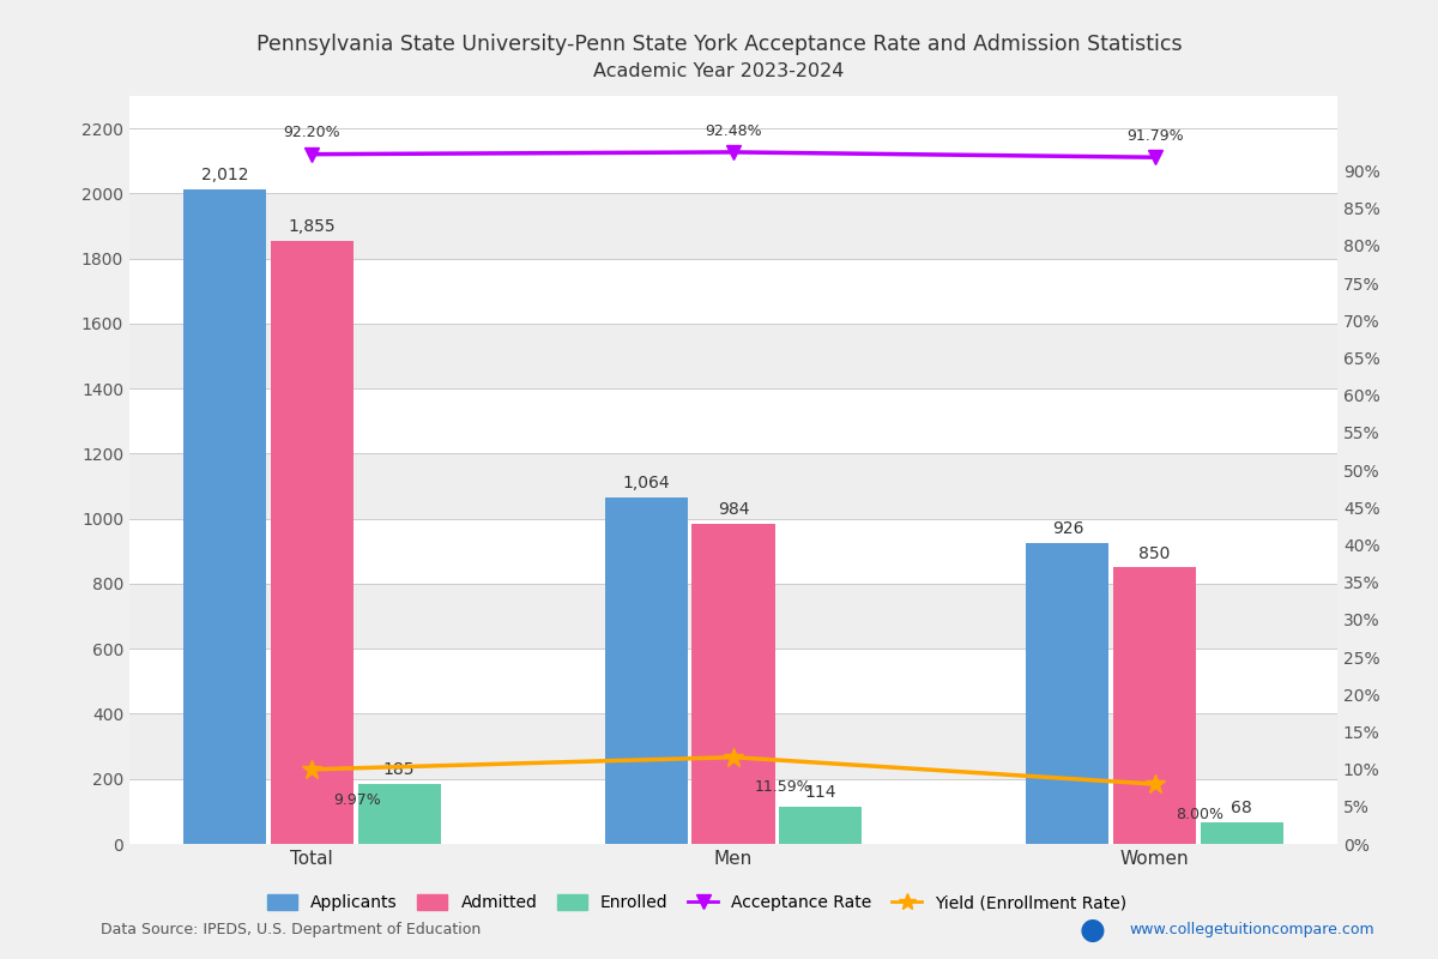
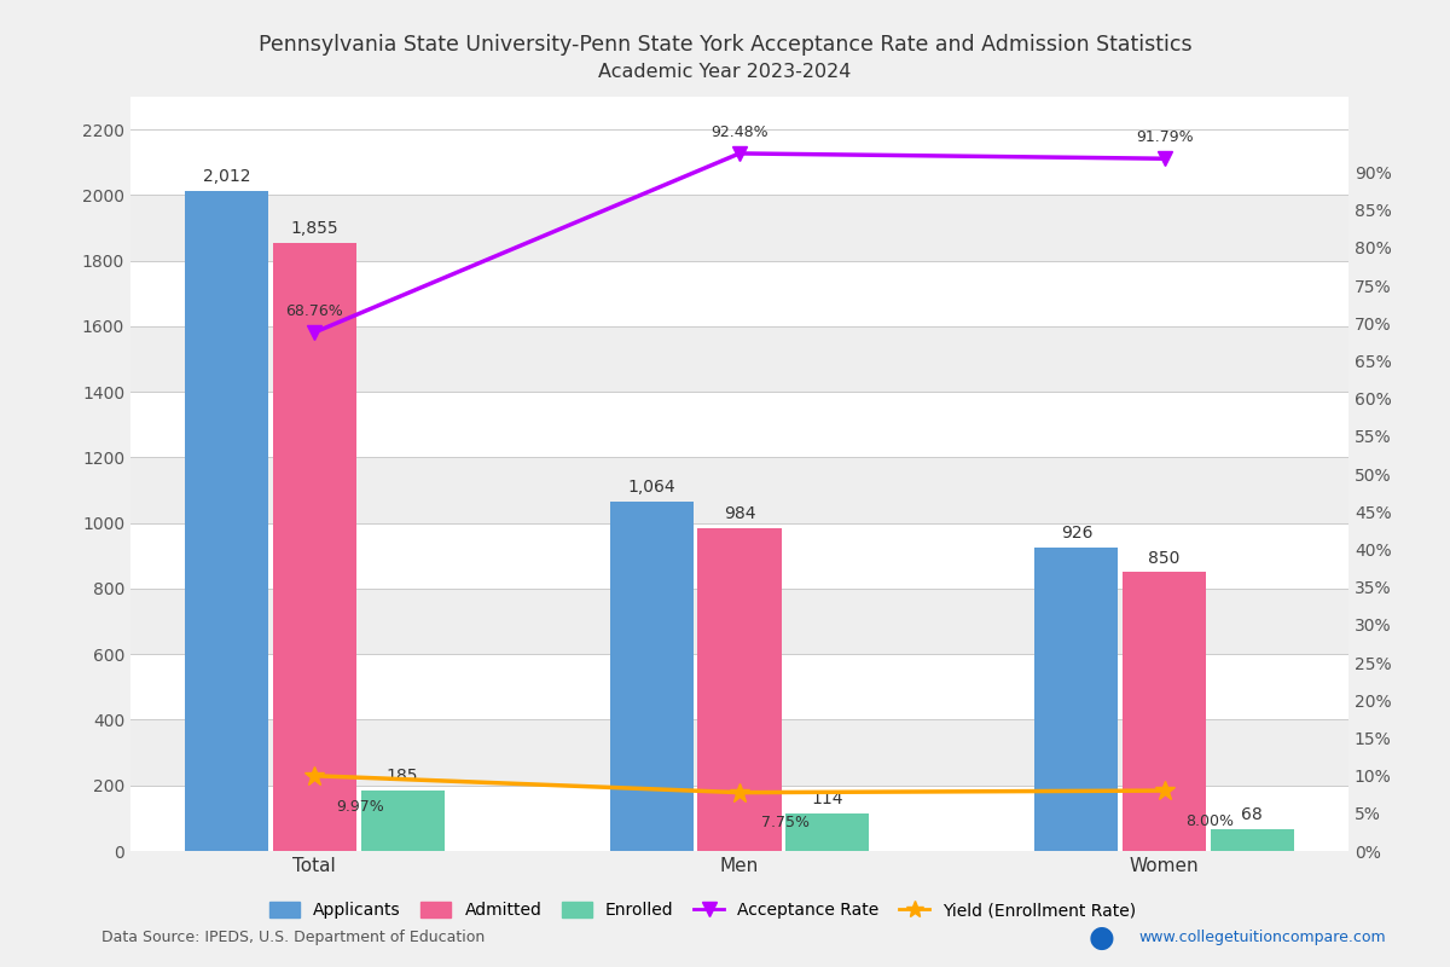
Acceptance Rate/Total: 92.20% -> 68.76%
Yield (Enrollment Rate)/Men: 11.59% -> 7.75%
